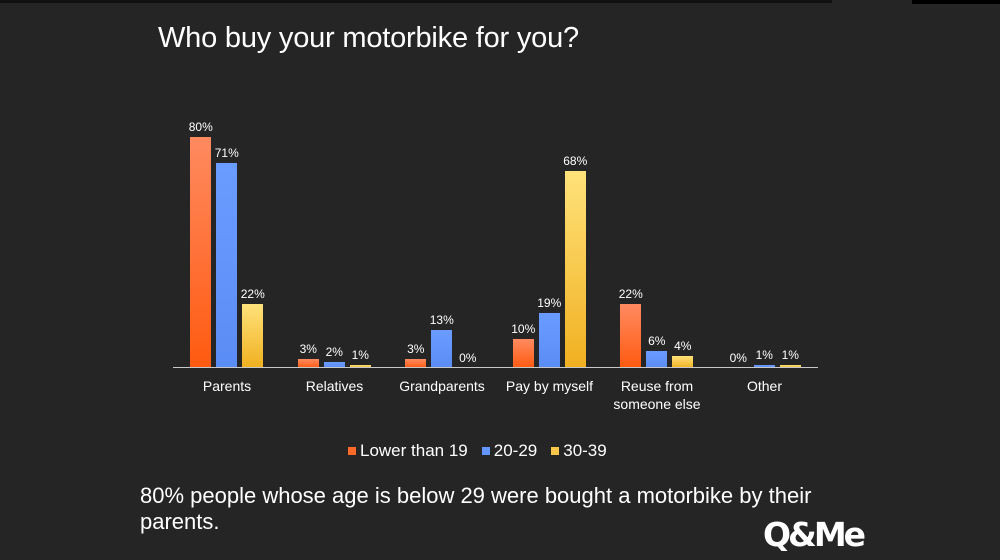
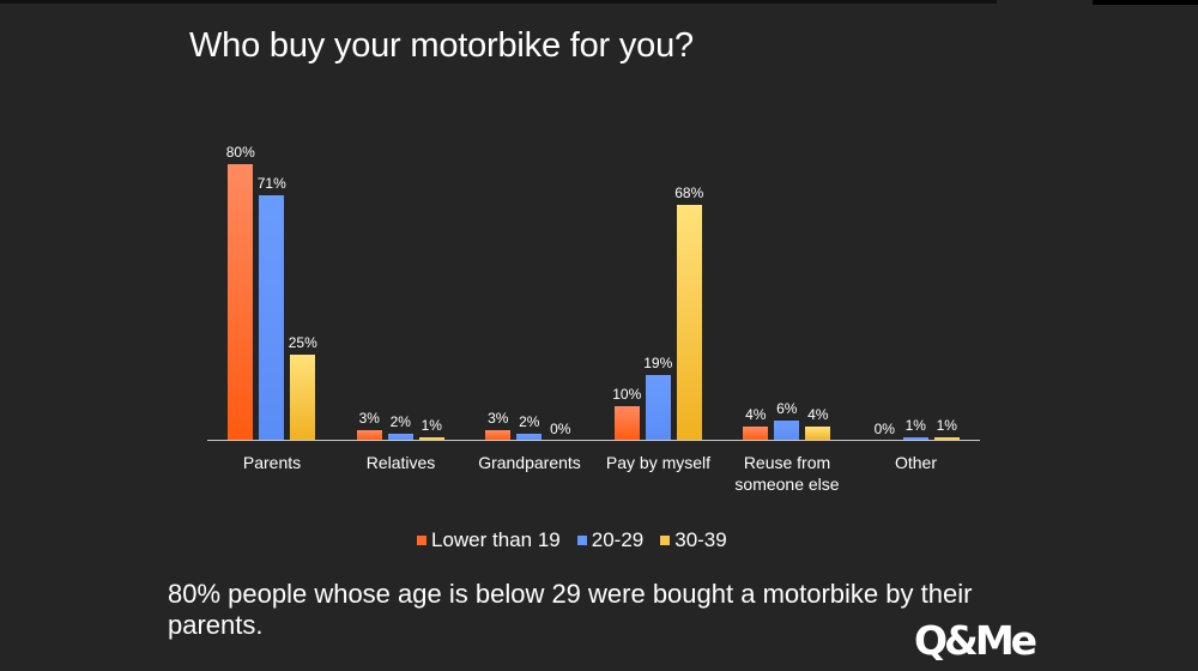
30-39/Parents: 22% -> 25%
20-29/Grandparents: 13% -> 2%
Lower than 19/Reuse from someone else: 22% -> 4%
